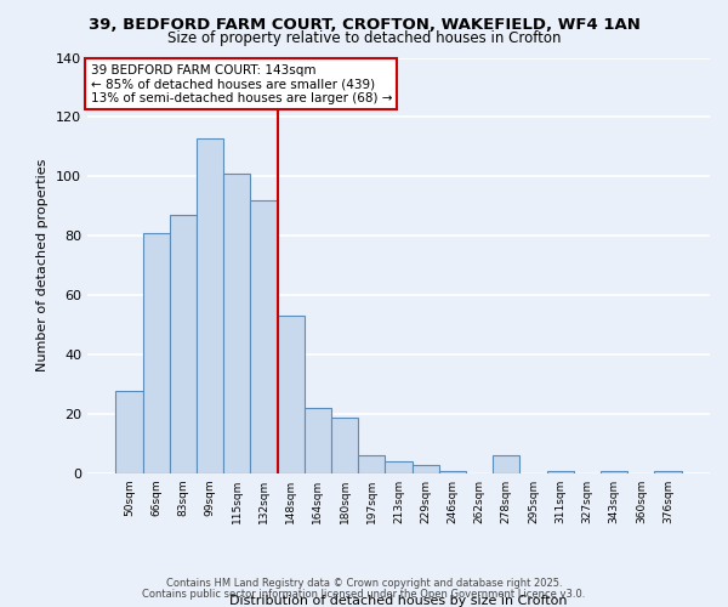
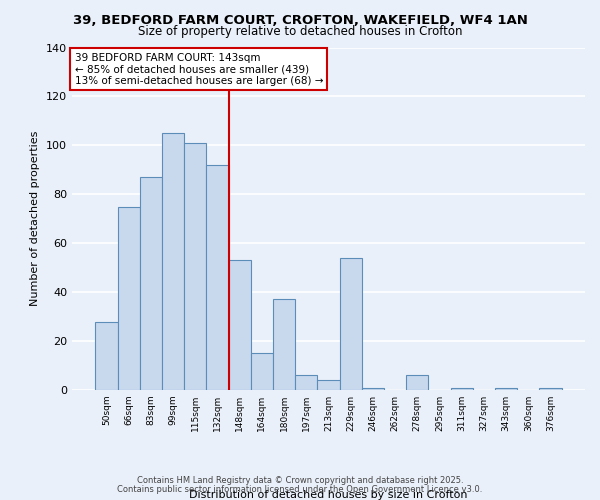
66sqm: 81 -> 75
99sqm: 113 -> 105
164sqm: 22 -> 15
180sqm: 19 -> 37
229sqm: 3 -> 54
